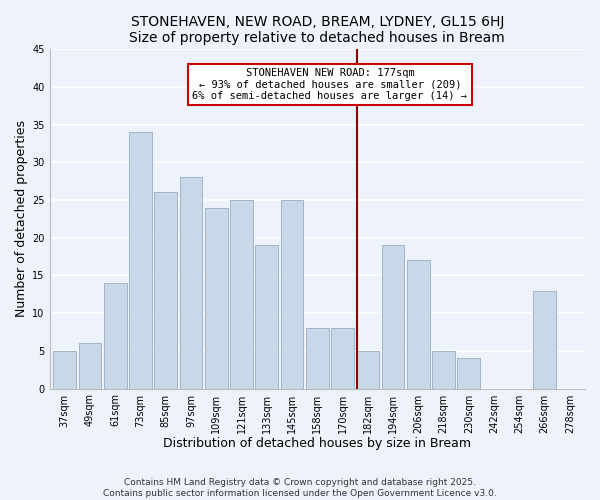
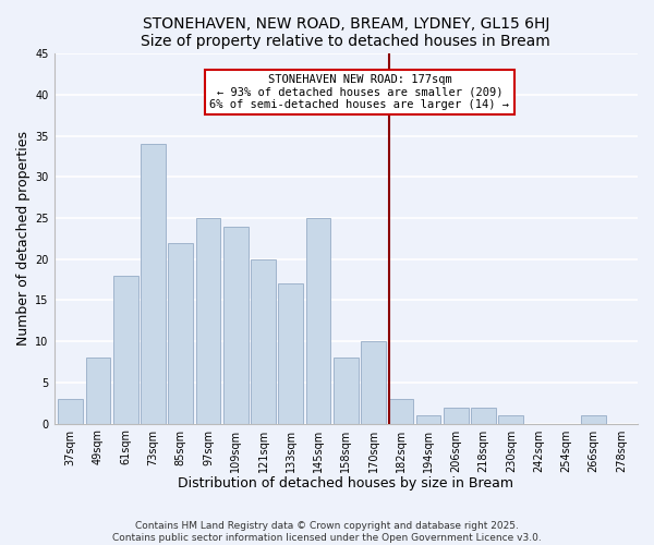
37sqm: 5 -> 3
49sqm: 6 -> 8
61sqm: 14 -> 18
85sqm: 26 -> 22
97sqm: 28 -> 25
121sqm: 25 -> 20
133sqm: 19 -> 17
170sqm: 8 -> 10
182sqm: 5 -> 3
194sqm: 19 -> 1
206sqm: 17 -> 2
218sqm: 5 -> 2
230sqm: 4 -> 1
266sqm: 13 -> 1
